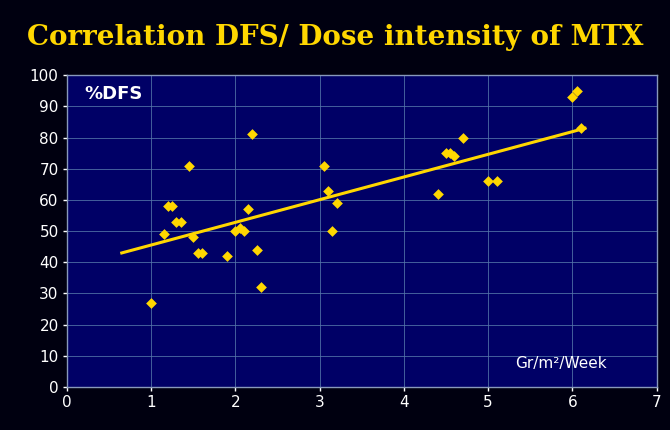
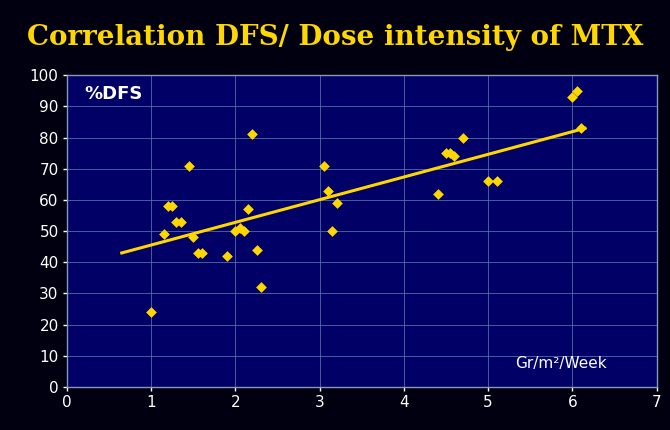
1: 27 -> 24
